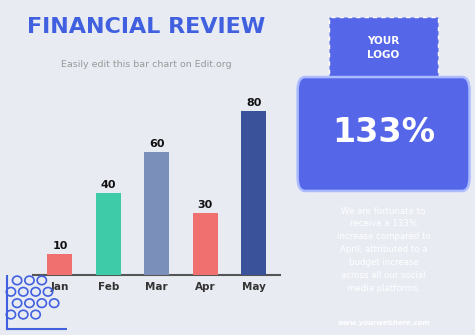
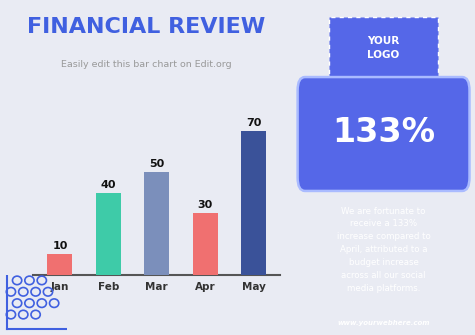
Mar: 60 -> 50
May: 80 -> 70
